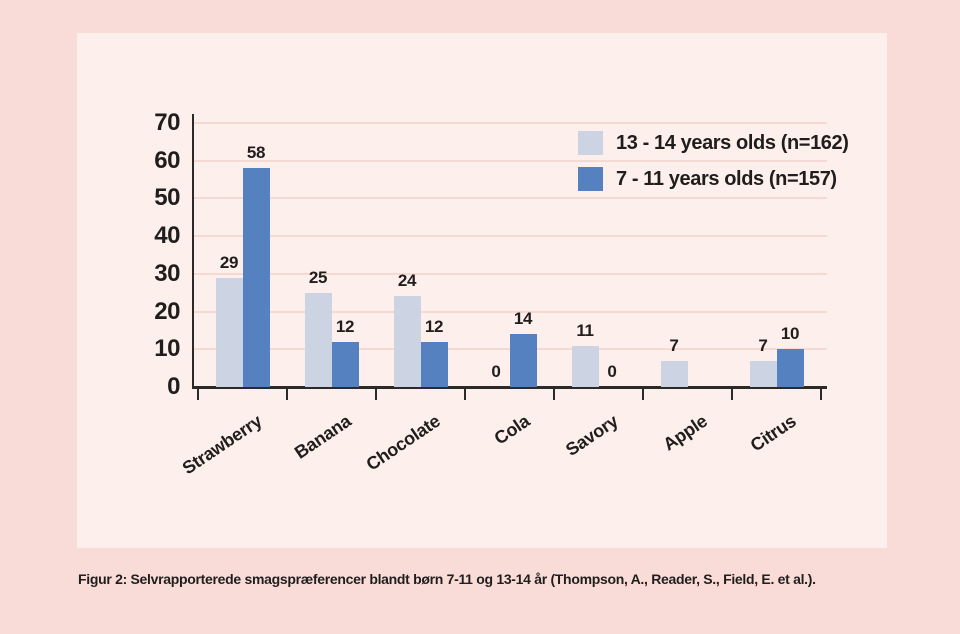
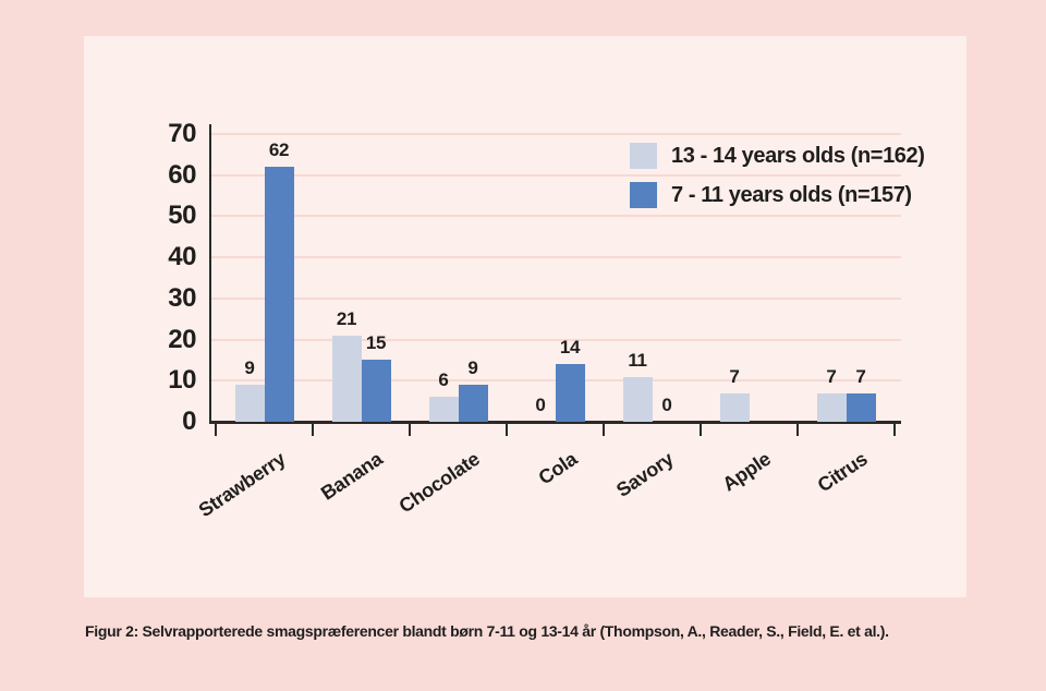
13 - 14 years olds (n=162)/Strawberry: 29 -> 9
7 - 11 years olds (n=157)/Strawberry: 58 -> 62
13 - 14 years olds (n=162)/Banana: 25 -> 21
7 - 11 years olds (n=157)/Banana: 12 -> 15
13 - 14 years olds (n=162)/Chocolate: 24 -> 6
7 - 11 years olds (n=157)/Chocolate: 12 -> 9
7 - 11 years olds (n=157)/Citrus: 10 -> 7
